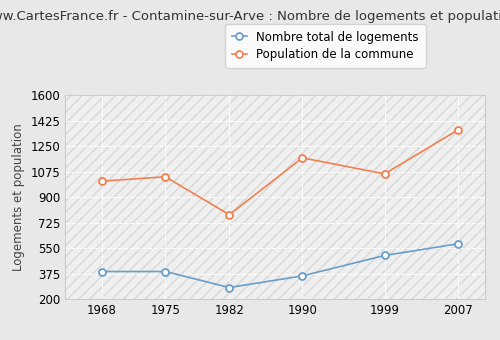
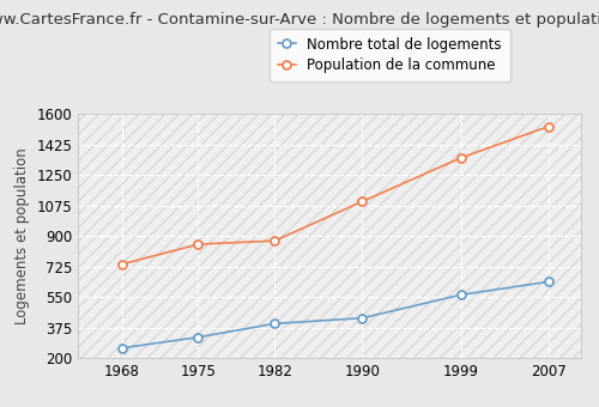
Nombre total de logements/1968: 390 -> 260
Population de la commune/1968: 1010 -> 740
Nombre total de logements/1975: 390 -> 320
Population de la commune/1975: 1040 -> 850
Nombre total de logements/1982: 280 -> 400
Population de la commune/1982: 780 -> 870
Nombre total de logements/1990: 360 -> 430
Population de la commune/1990: 1170 -> 1100
Nombre total de logements/1999: 500 -> 560
Population de la commune/1999: 1060 -> 1350
Nombre total de logements/2007: 580 -> 640
Population de la commune/2007: 1360 -> 1530
